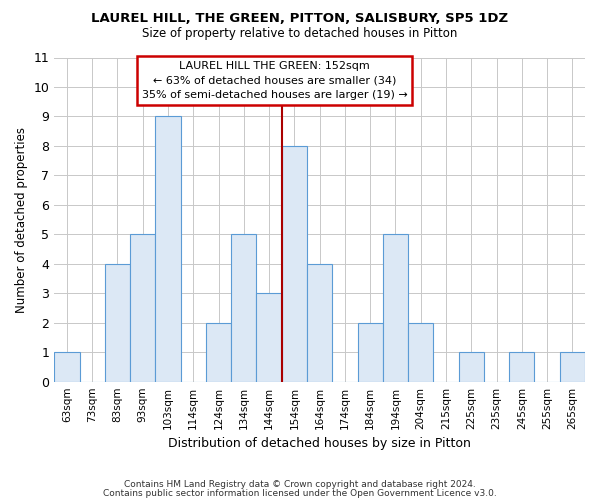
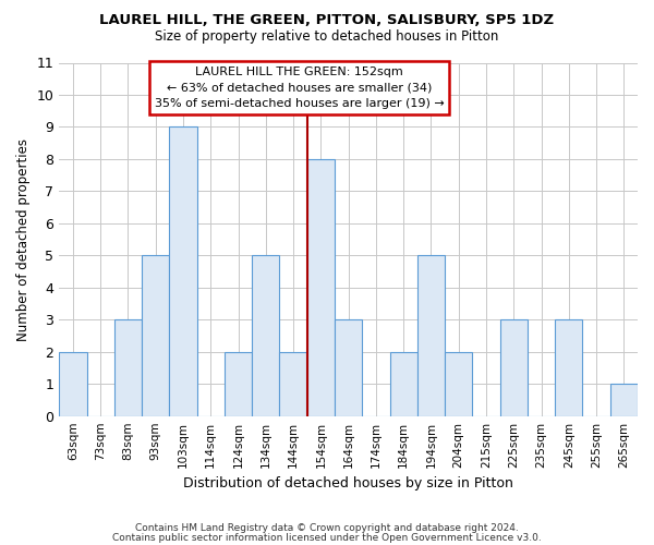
63sqm: 1 -> 2
83sqm: 4 -> 3
144sqm: 3 -> 2
164sqm: 4 -> 3
225sqm: 1 -> 3
245sqm: 1 -> 3
